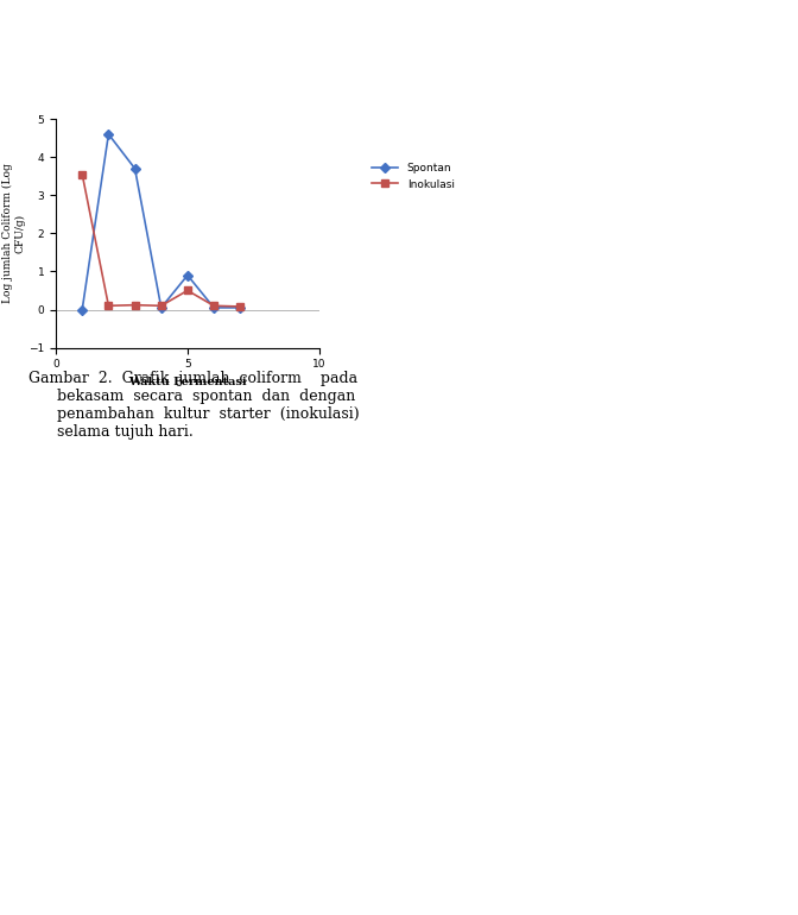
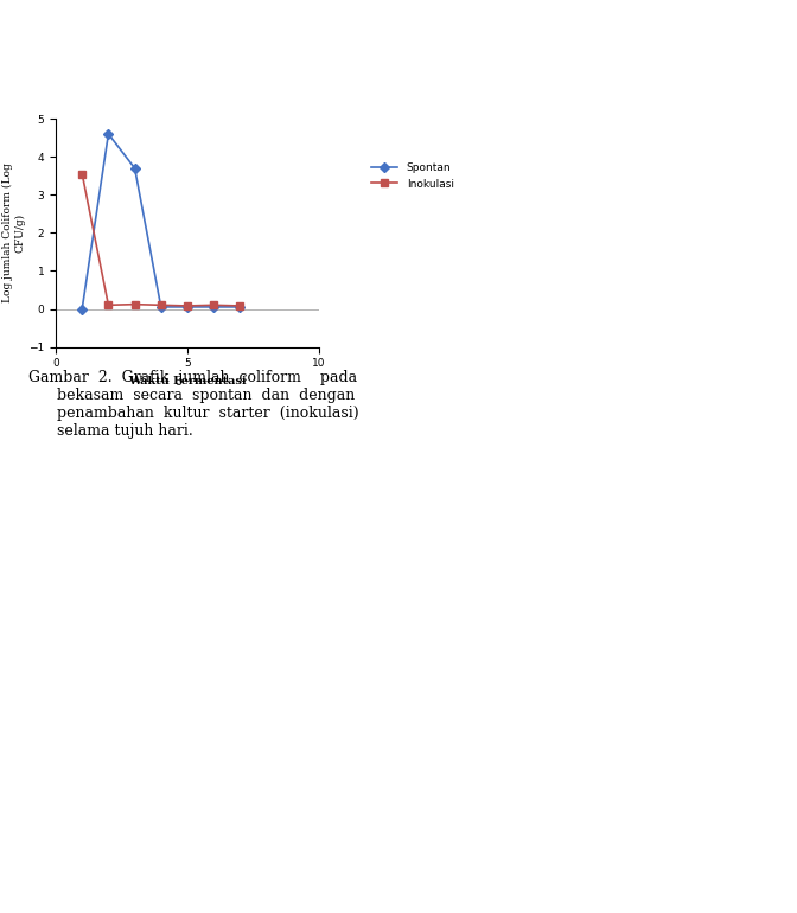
Spontan/5: 0.90 -> 0.05
Inokulasi/5: 0.50 -> 0.08
